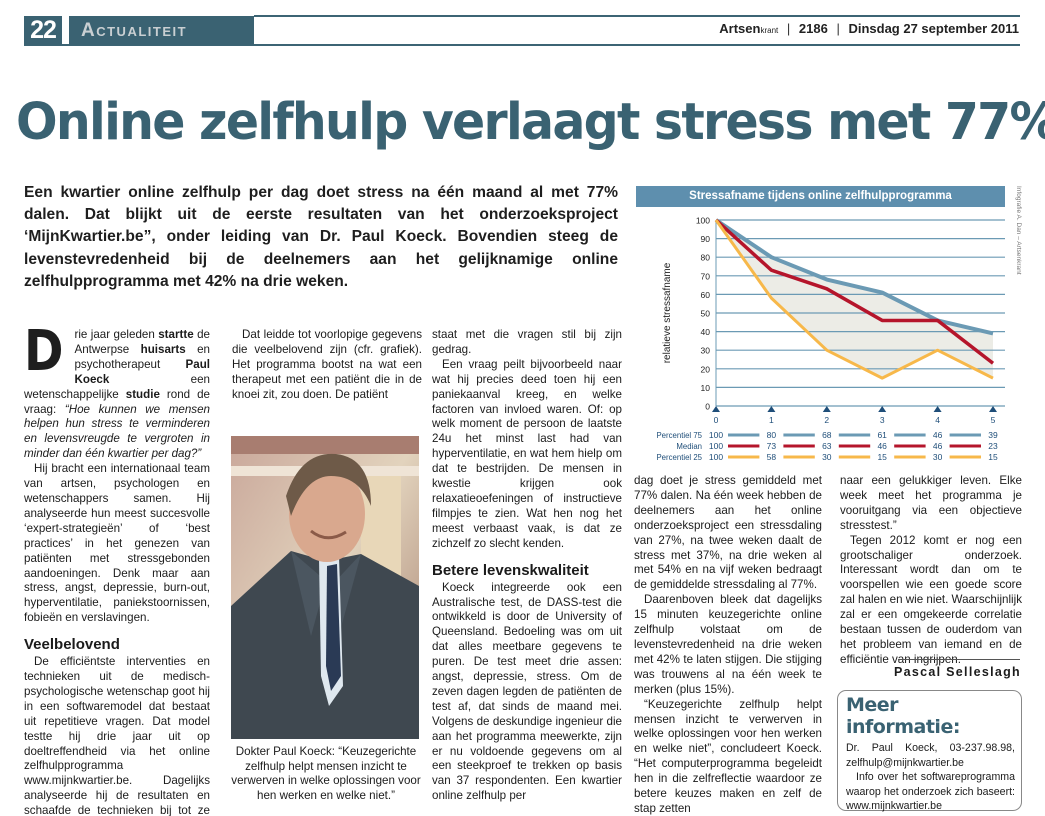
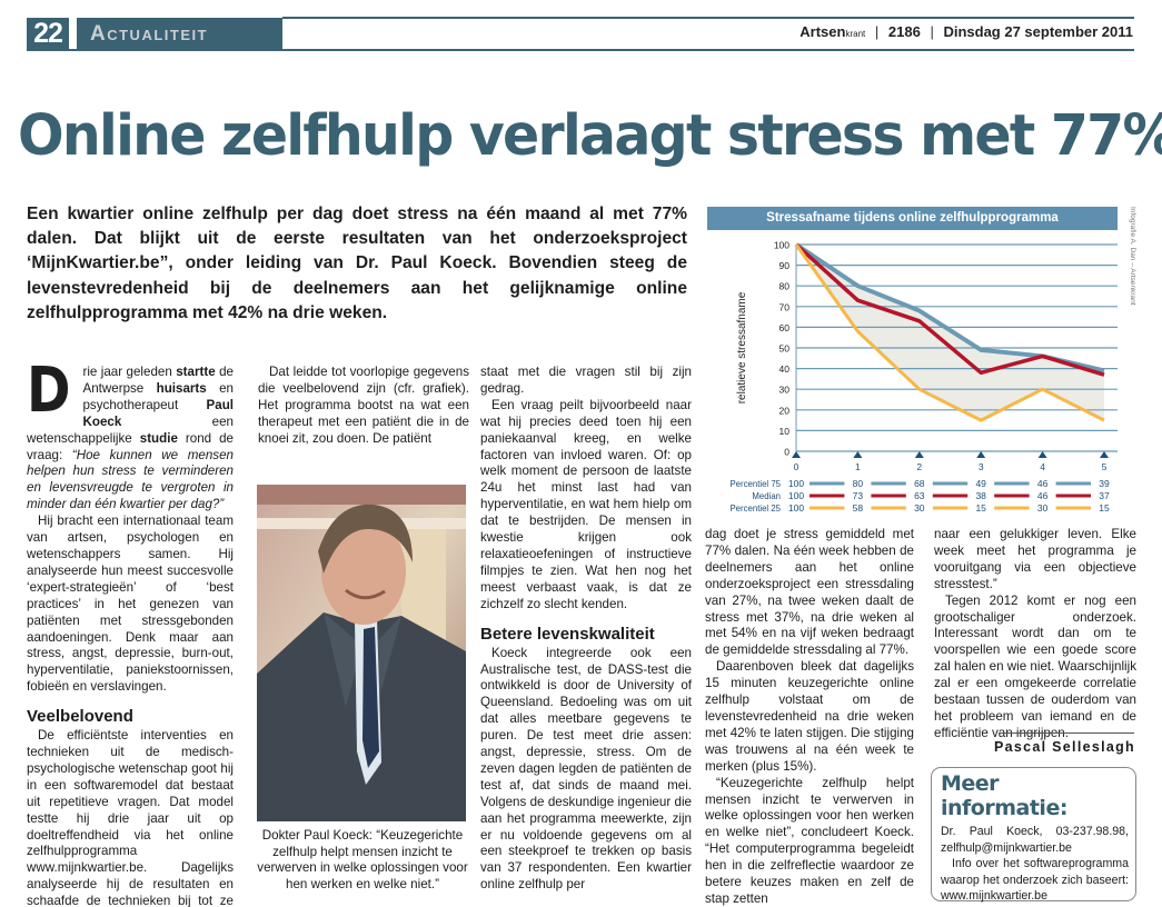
Percentiel 75/3: 61 -> 49
Median/3: 46 -> 38
Median/5: 23 -> 37
